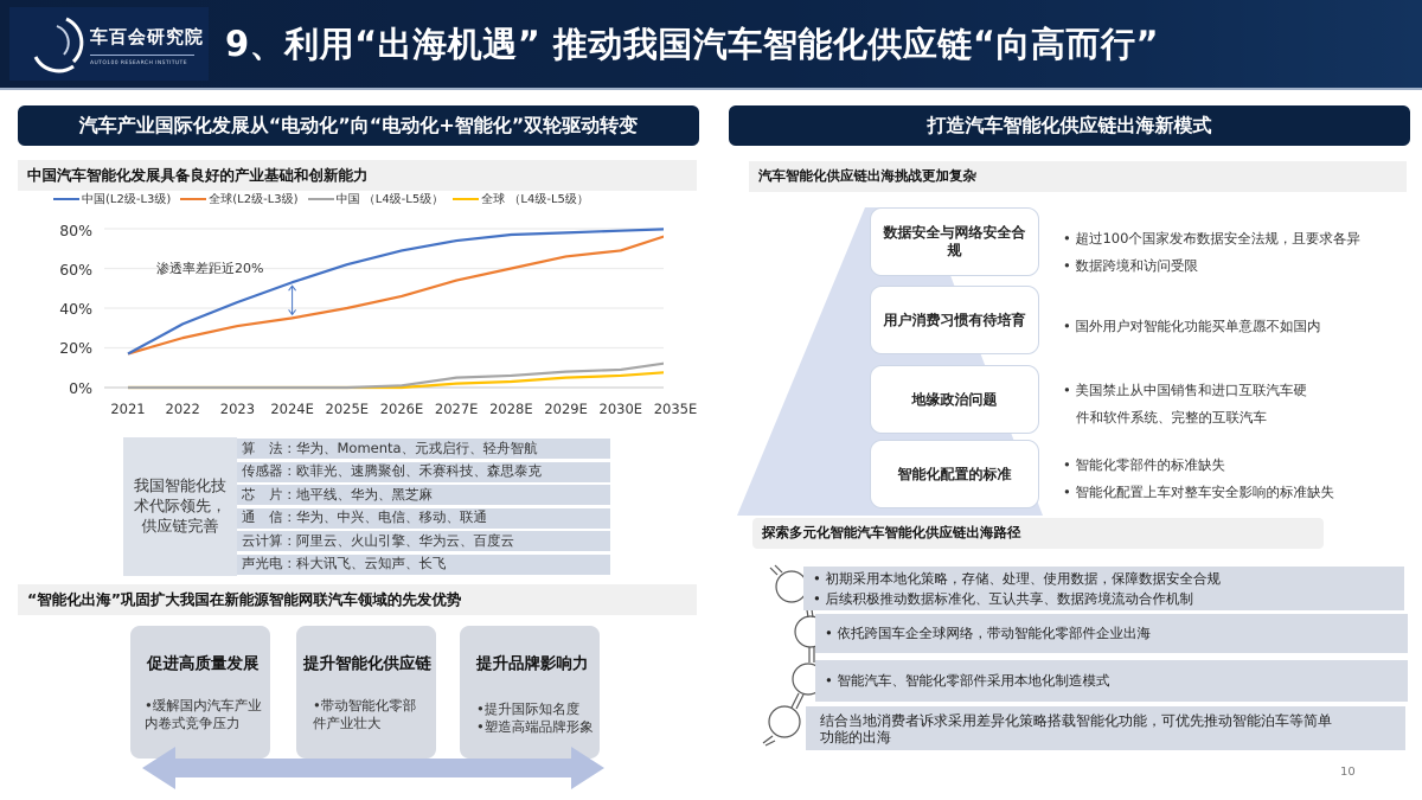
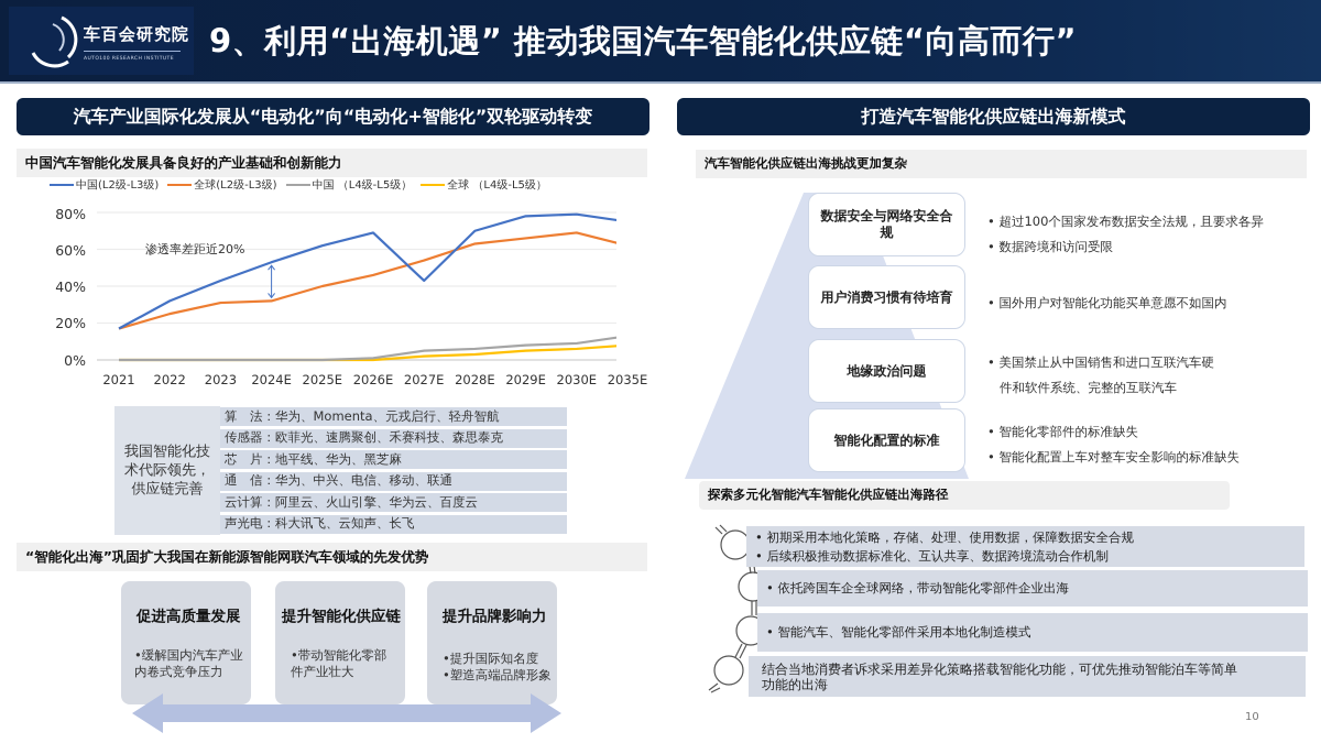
全球(L2级-L3级)/2024E: 35% -> 32%
中国(L2级-L3级)/2027E: 74% -> 43%
中国(L2级-L3级)/2028E: 77% -> 70%
全球(L2级-L3级)/2028E: 60% -> 63%
中国(L2级-L3级)/2035E: 80% -> 75%
全球(L2级-L3级)/2035E: 78% -> 62%
